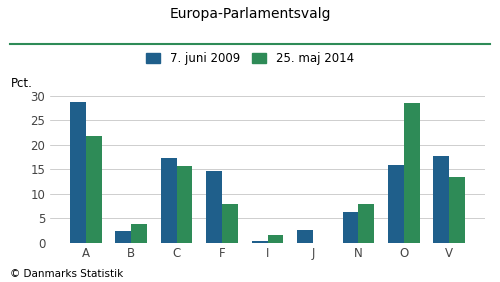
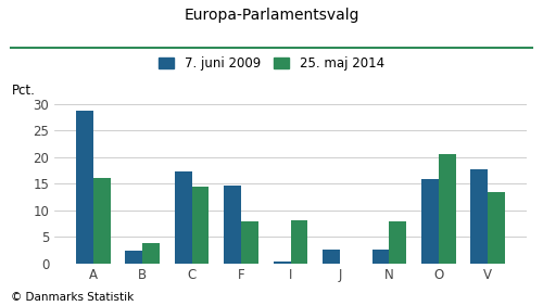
25. maj 2014/A: 21.8 -> 16.0
25. maj 2014/C: 15.6 -> 14.5
25. maj 2014/I: 1.6 -> 8.0
7. juni 2009/N: 6.2 -> 2.5
25. maj 2014/O: 28.5 -> 20.5
